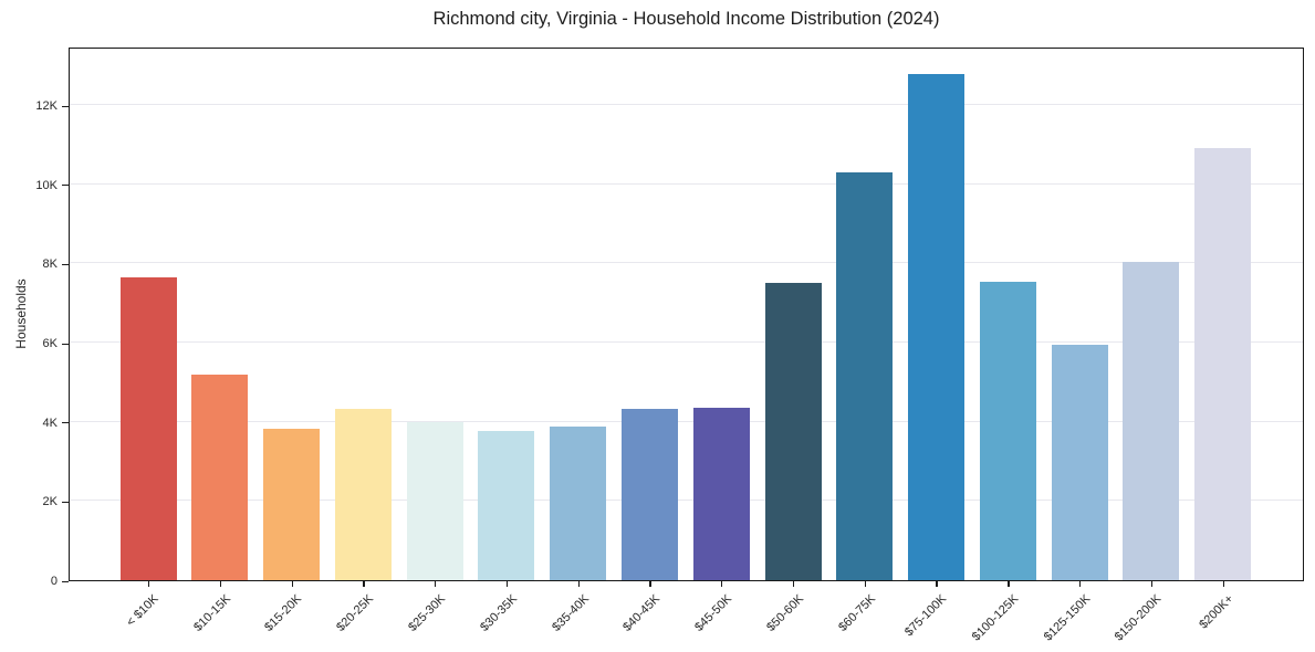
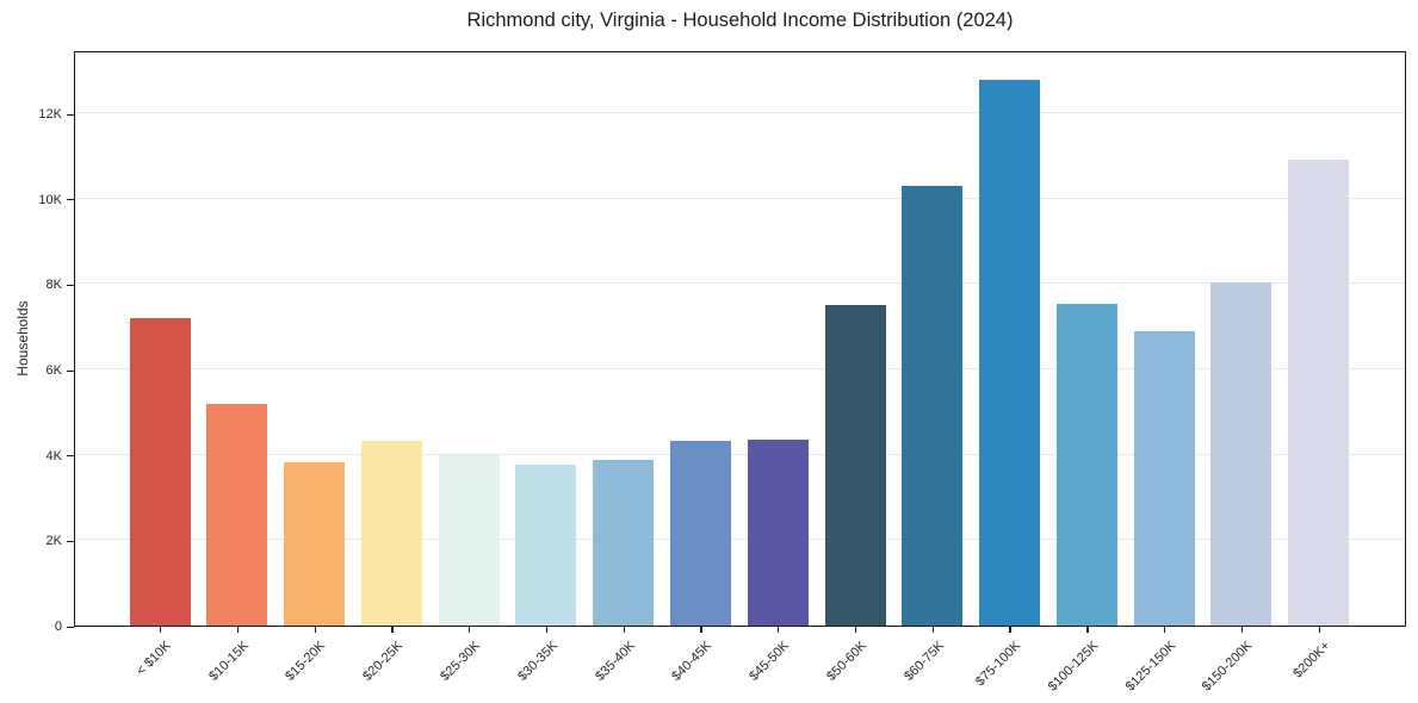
< $10K: 7.6K -> 7.2K
$125-150K: 6.0K -> 6.9K
